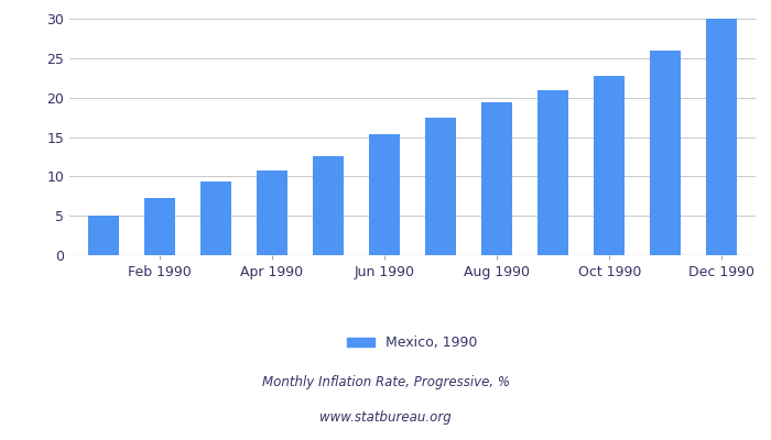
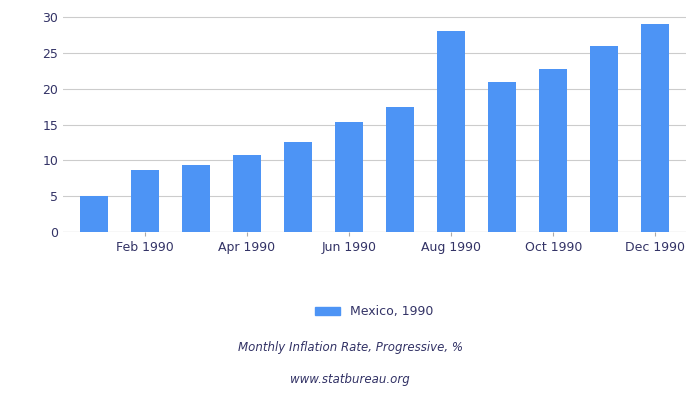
Feb 1990: 7.3 -> 8.6
Aug 1990: 19.4 -> 28.0
Dec 1990: 30.0 -> 29.0
